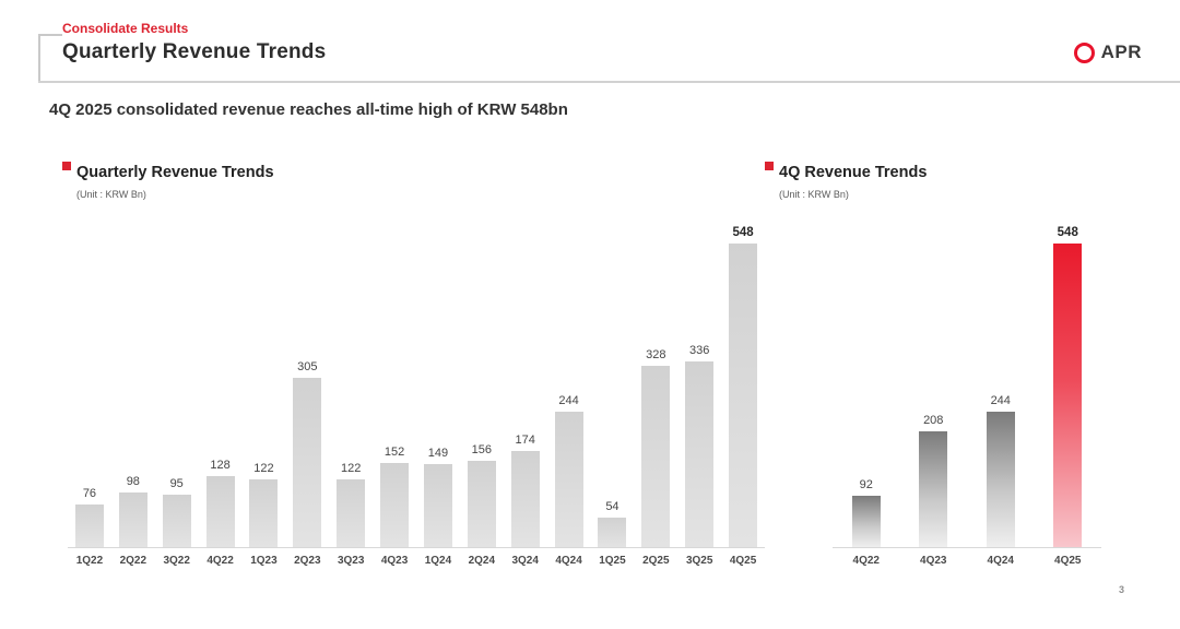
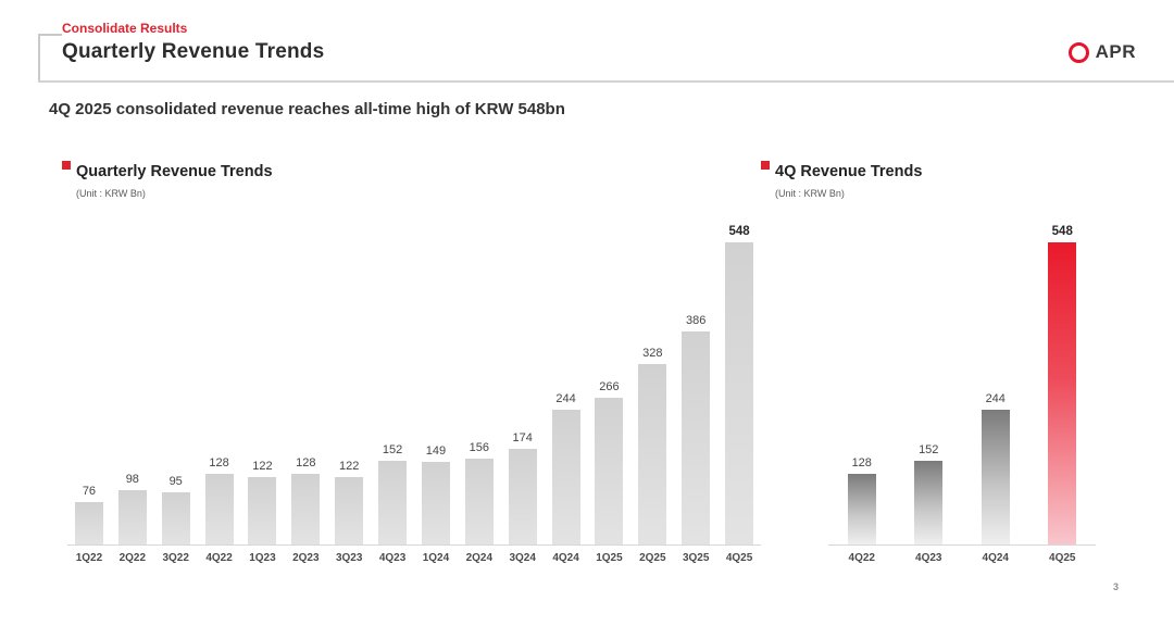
Quarterly Revenue Trends/2Q23: 305 -> 128
Quarterly Revenue Trends/1Q25: 54 -> 266
Quarterly Revenue Trends/3Q25: 336 -> 386
4Q Revenue Trends/4Q22: 92 -> 128
4Q Revenue Trends/4Q23: 208 -> 152
